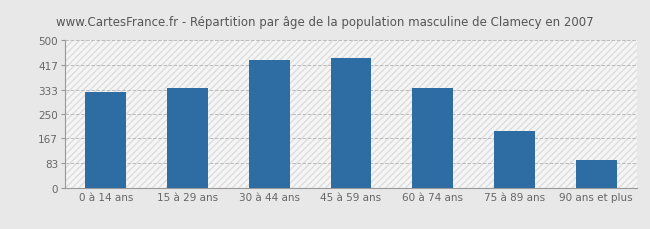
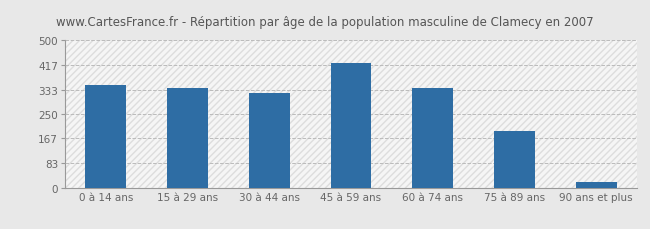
0 à 14 ans: 325 -> 348
30 à 44 ans: 435 -> 322
45 à 59 ans: 440 -> 422
90 ans et plus: 95 -> 18
